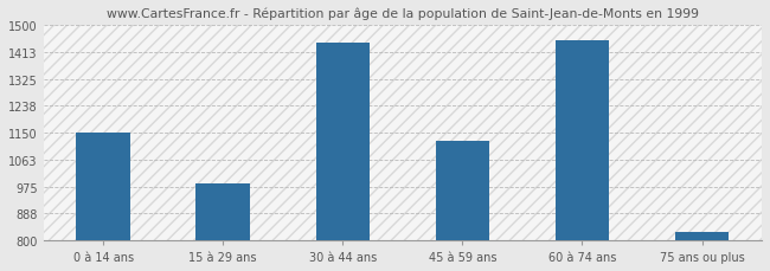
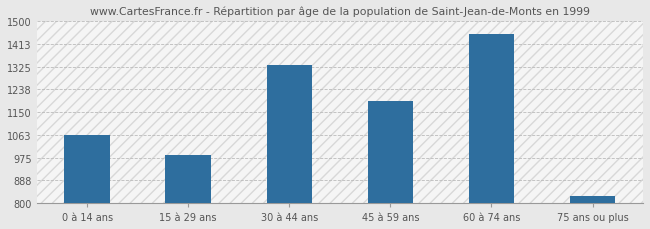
0 à 14 ans: 1150 -> 1063
30 à 44 ans: 1445 -> 1332
45 à 59 ans: 1125 -> 1194
